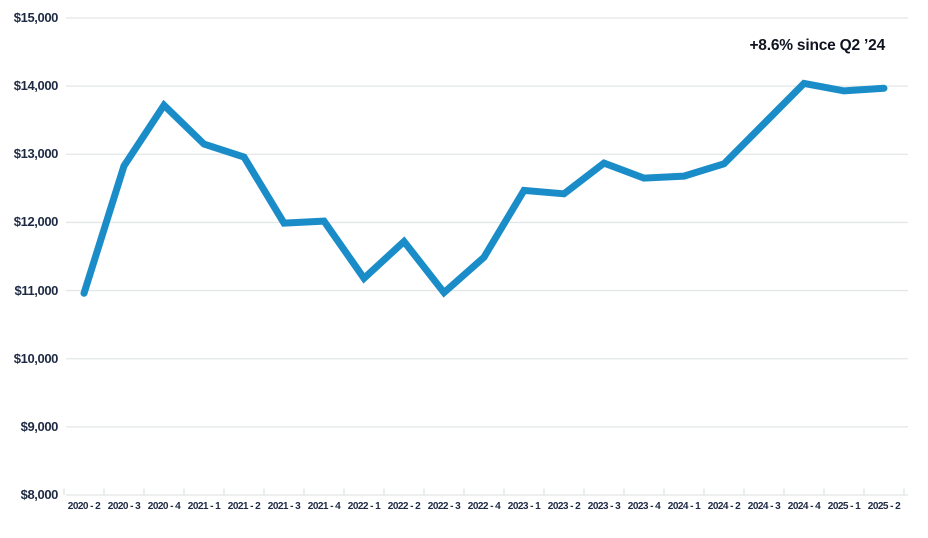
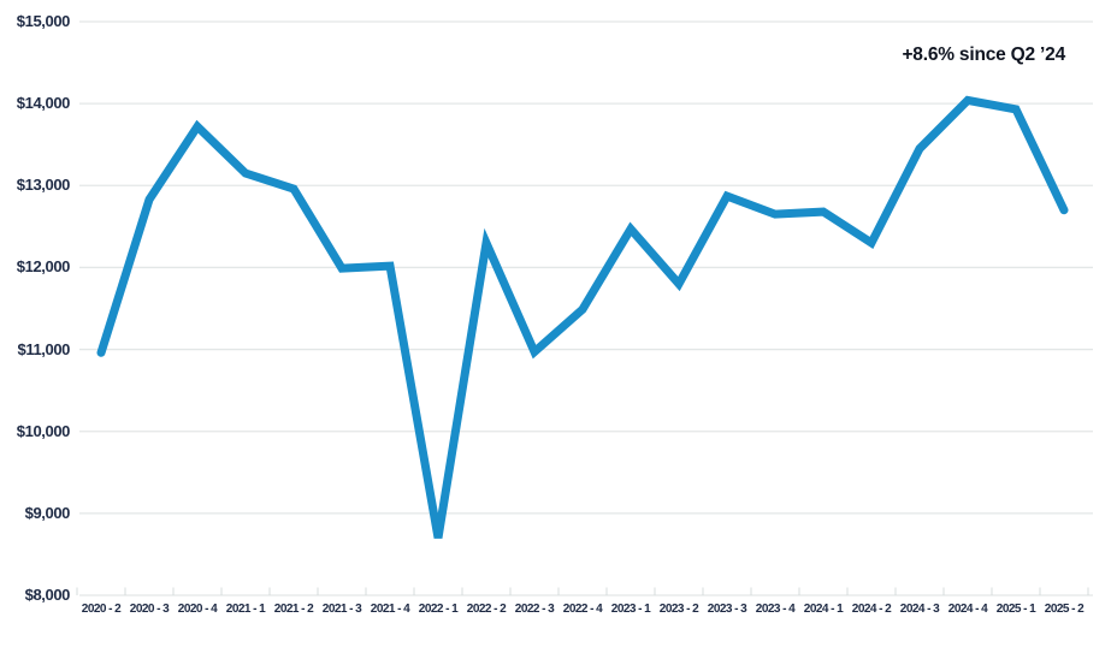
2022 - 1: $11200 -> $8700
2022 - 2: $11700 -> $12300
2023 - 2: $12400 -> $11800
2024 - 2: $12900 -> $12300
2025 - 2: $14000 -> $12700
